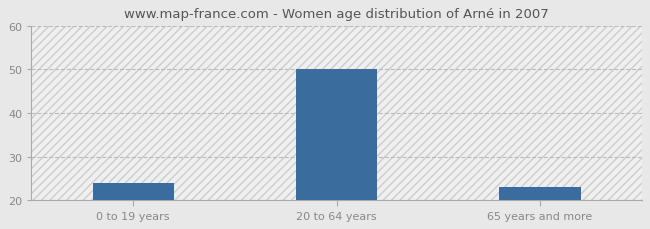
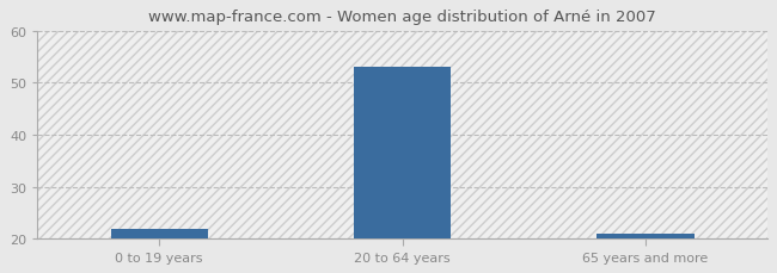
0 to 19 years: 24 -> 22
20 to 64 years: 50 -> 53
65 years and more: 23 -> 21
